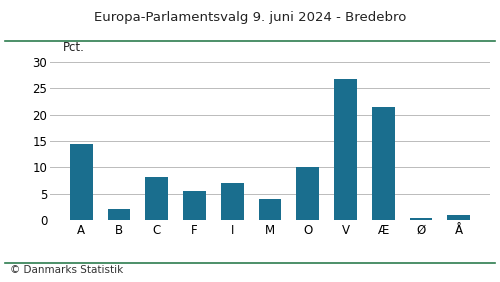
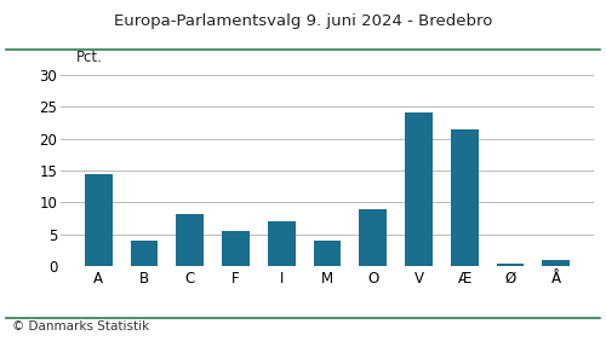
B: 2.0 -> 4.0
O: 10.0 -> 9.0
V: 26.8 -> 24.2
